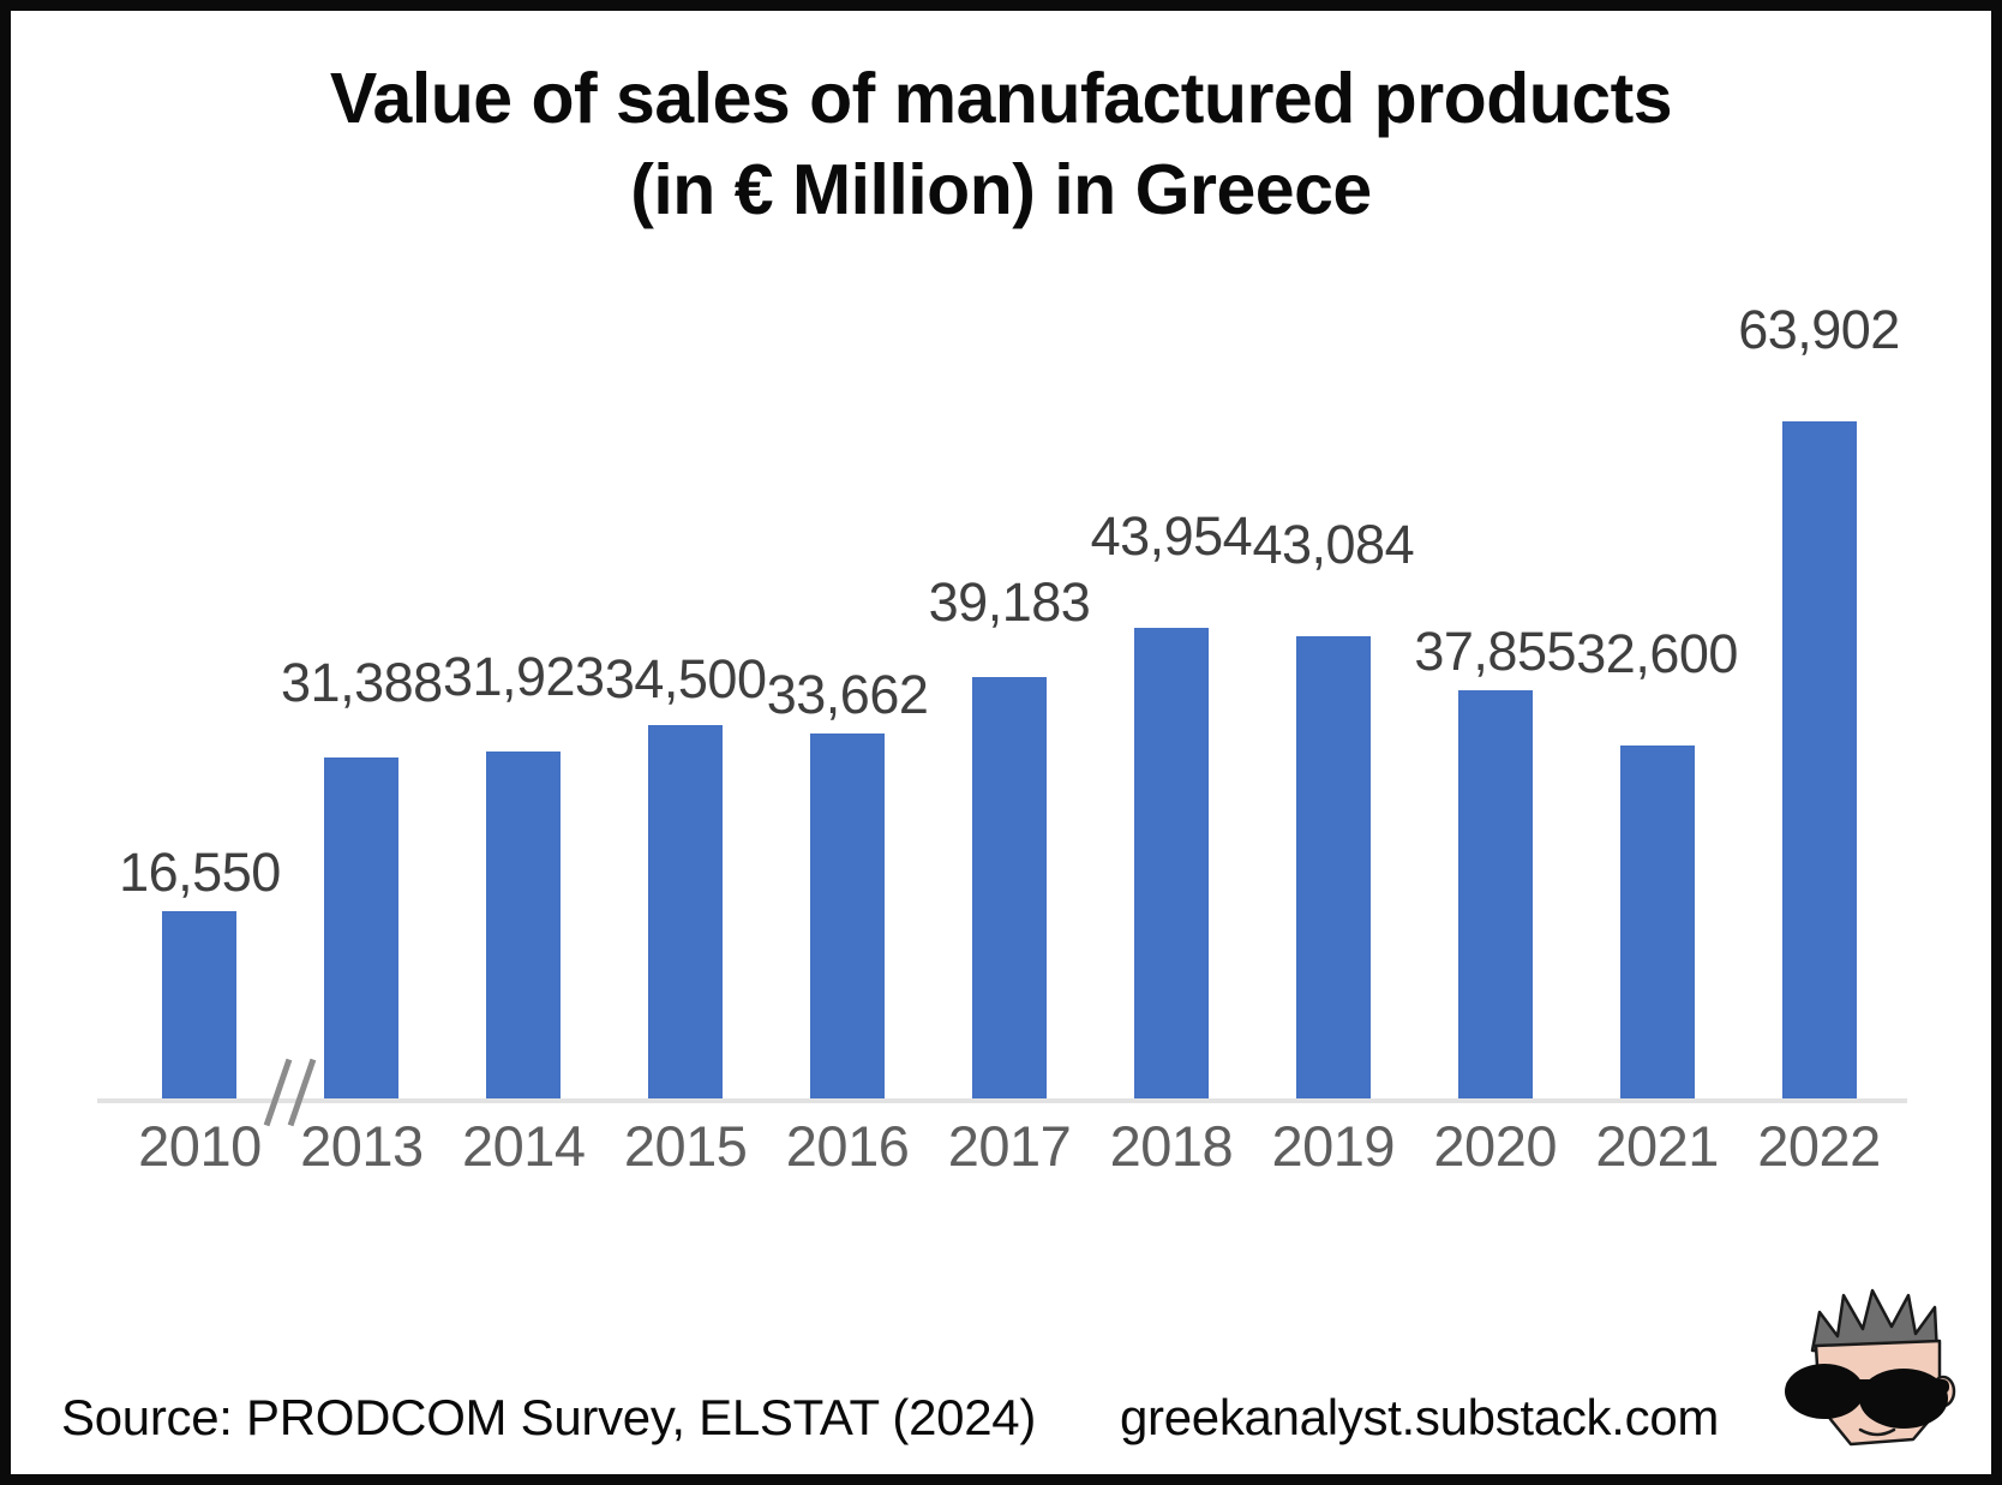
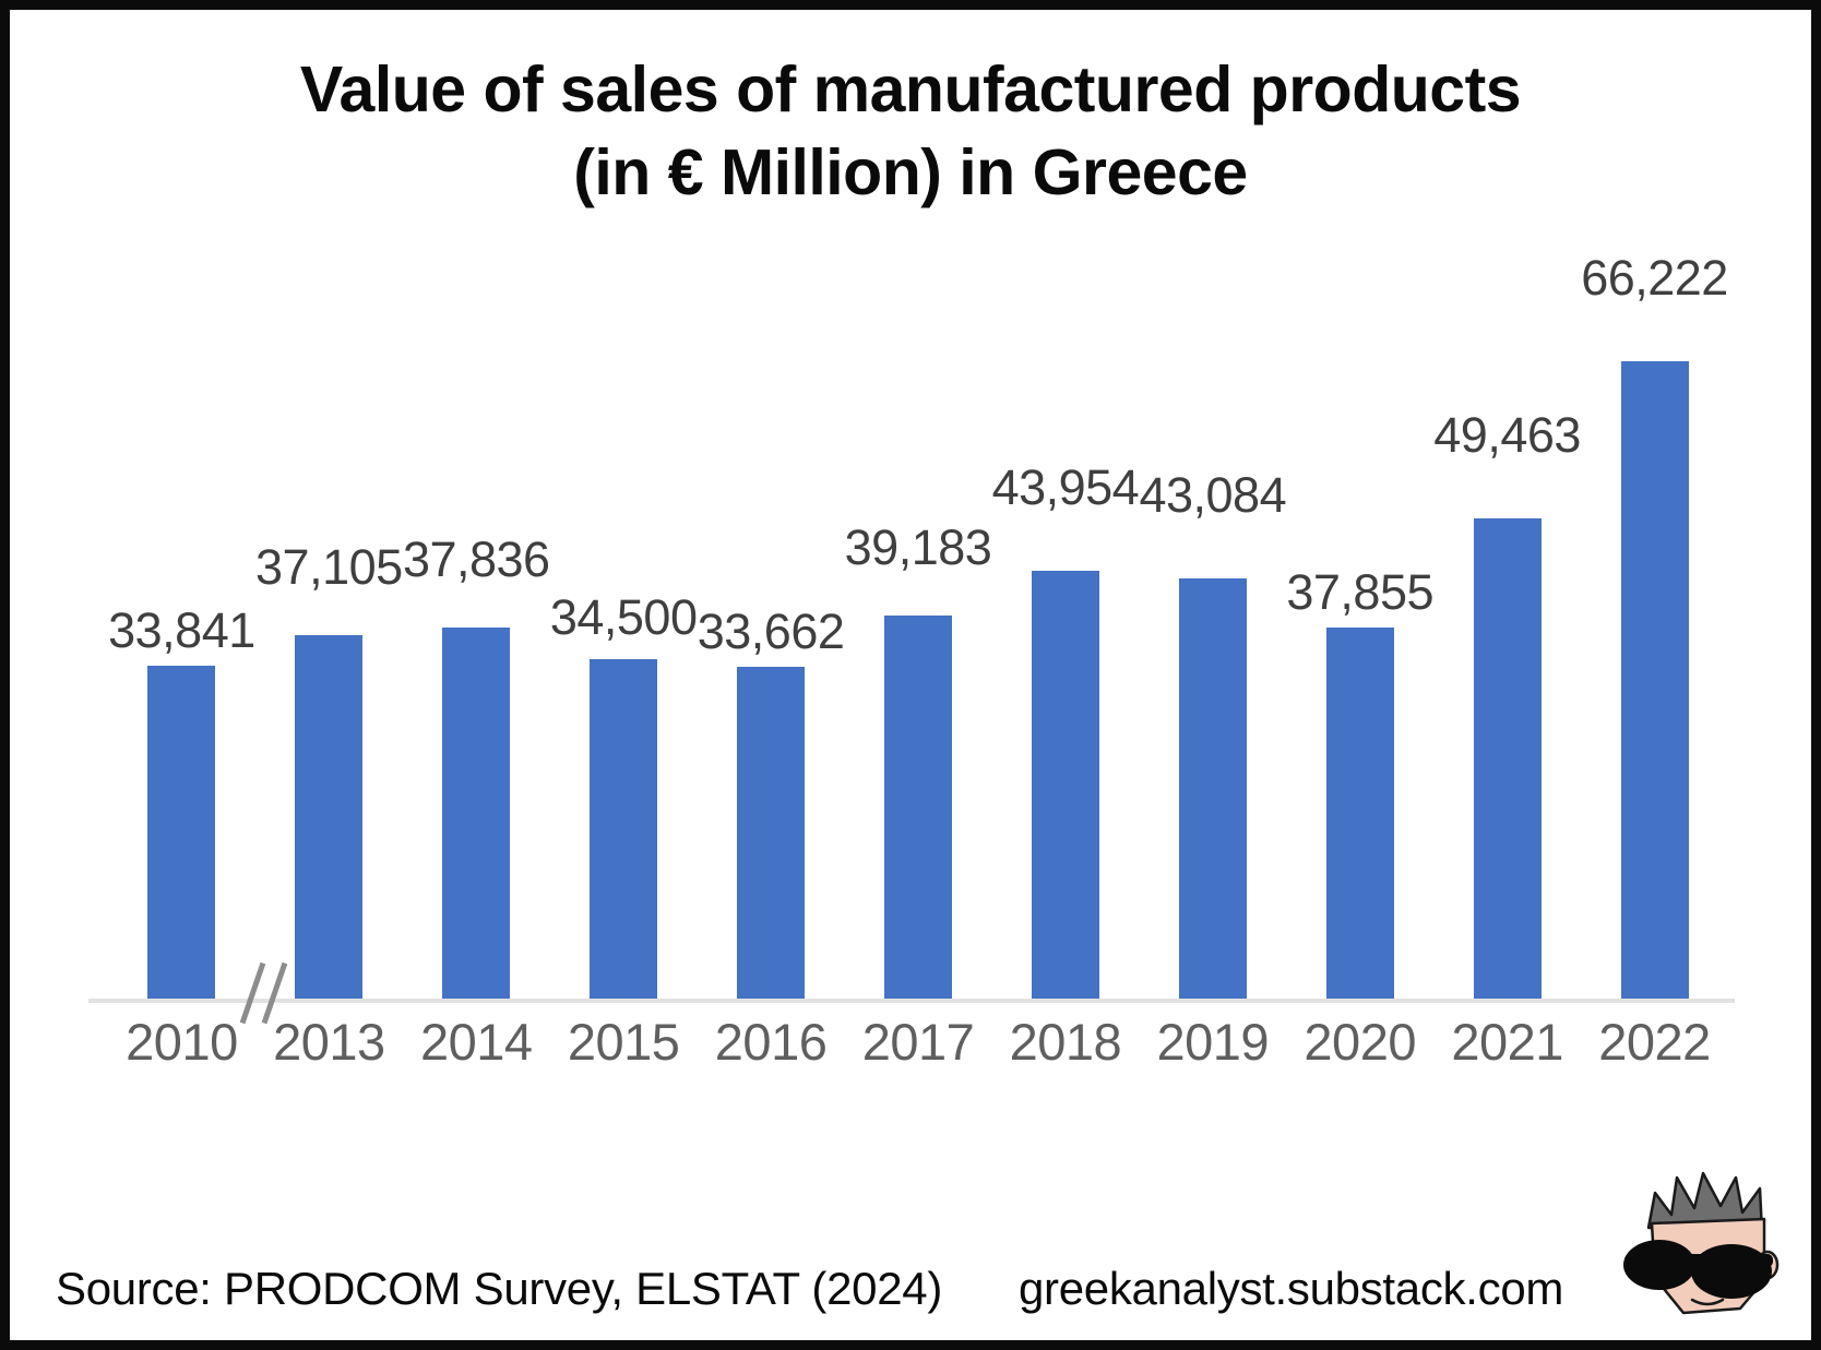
2010: 16,550 -> 33,841
2013: 31,388 -> 37,105
2014: 31,923 -> 37,836
2021: 32,600 -> 49,463
2022: 63,902 -> 66,222
